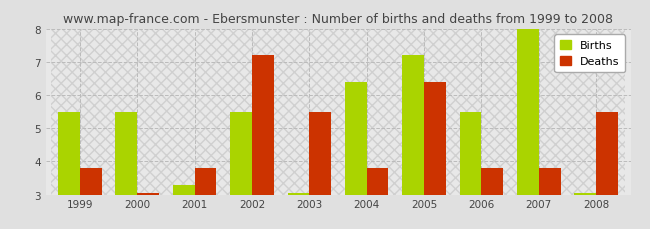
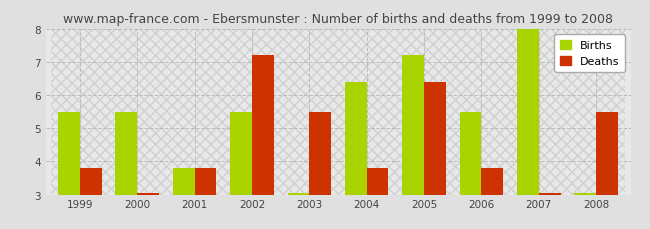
Births/2001: 3.30 -> 3.80
Deaths/2007: 3.80 -> 3.05
